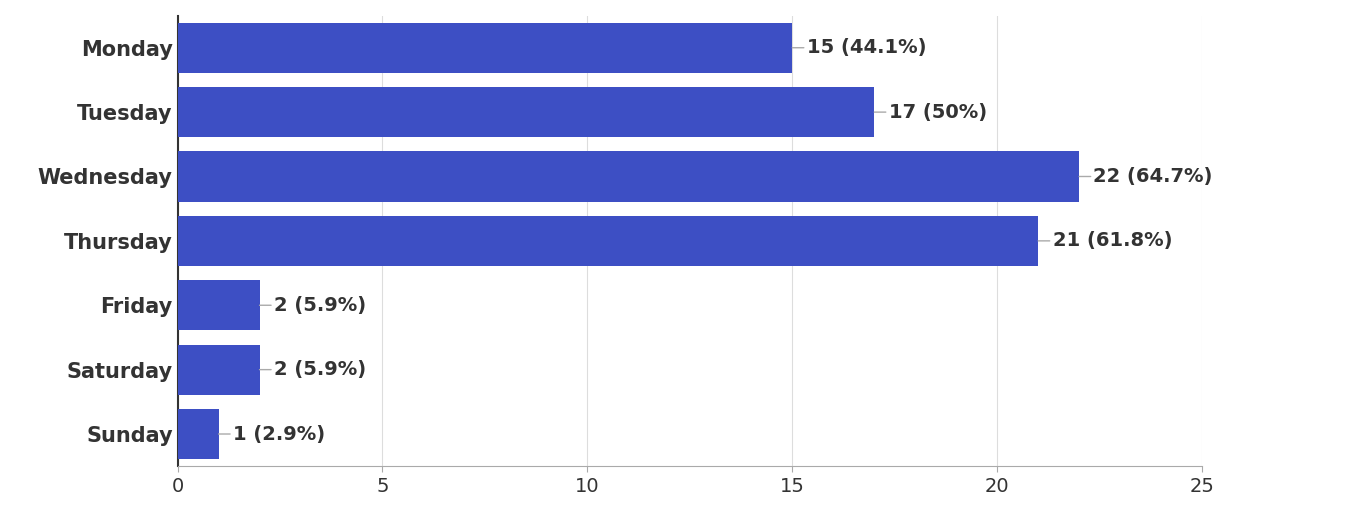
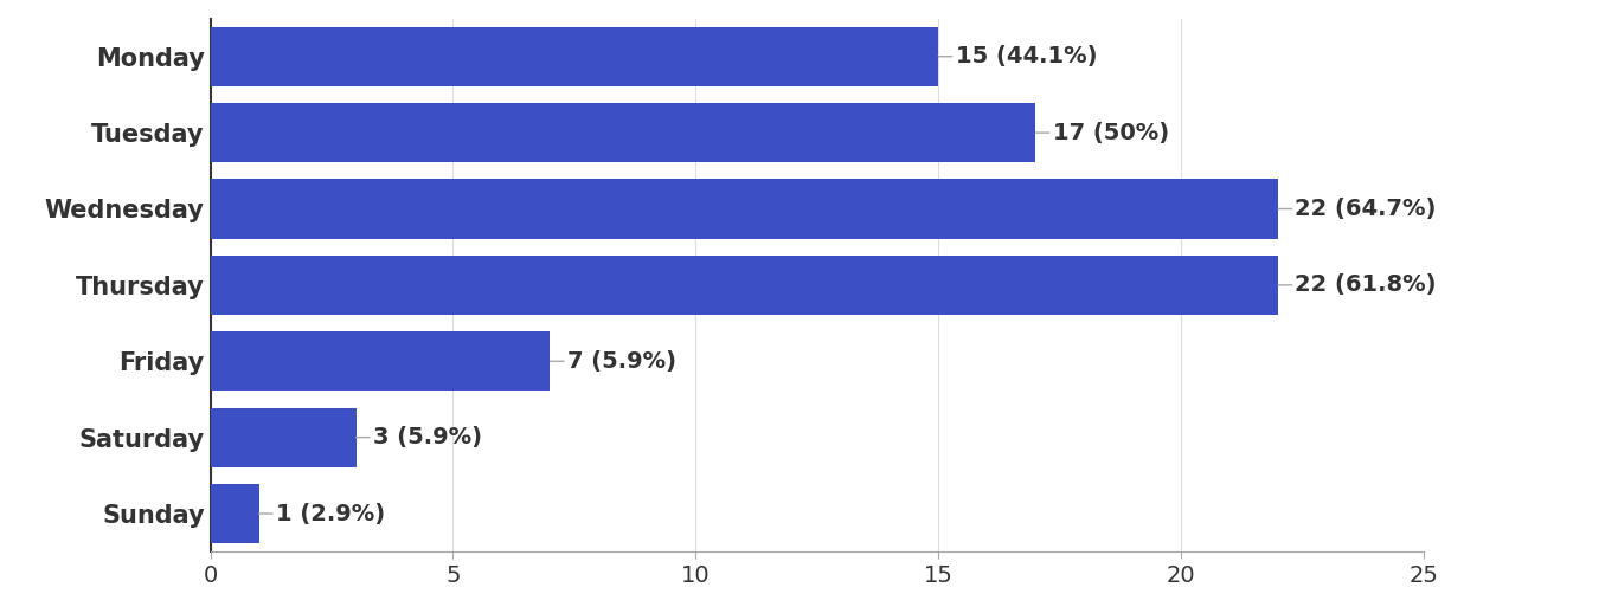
Thursday: 21 -> 22
Friday: 2 -> 7
Saturday: 2 -> 3
